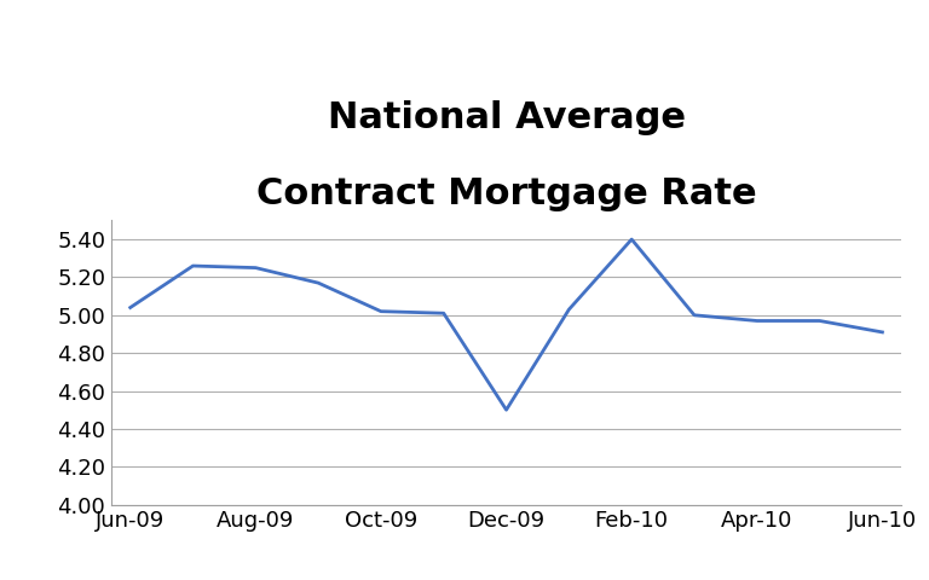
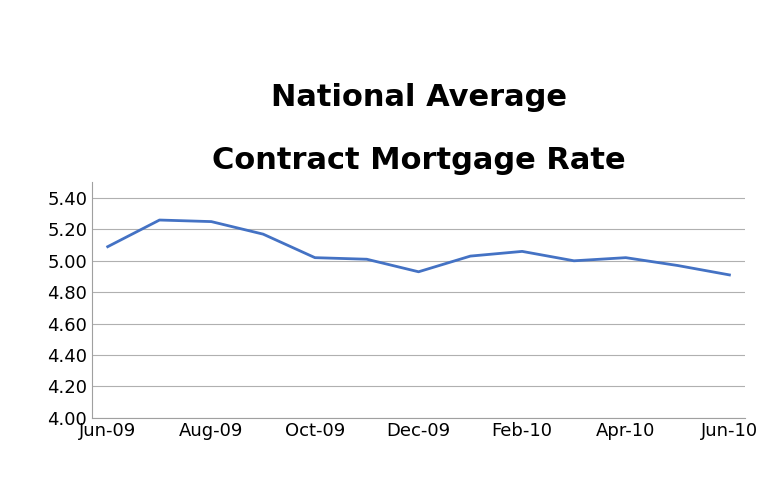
Jun-09: 5.04 -> 5.09
Dec-09: 4.50 -> 4.93
Feb-10: 5.40 -> 5.06
Apr-10: 4.97 -> 5.02
